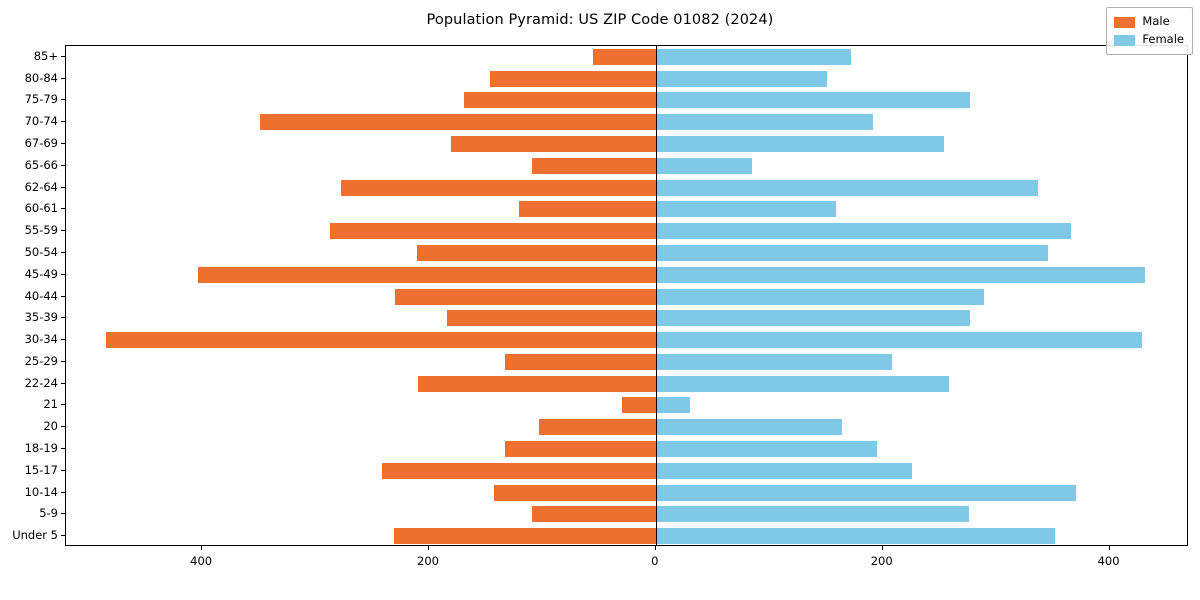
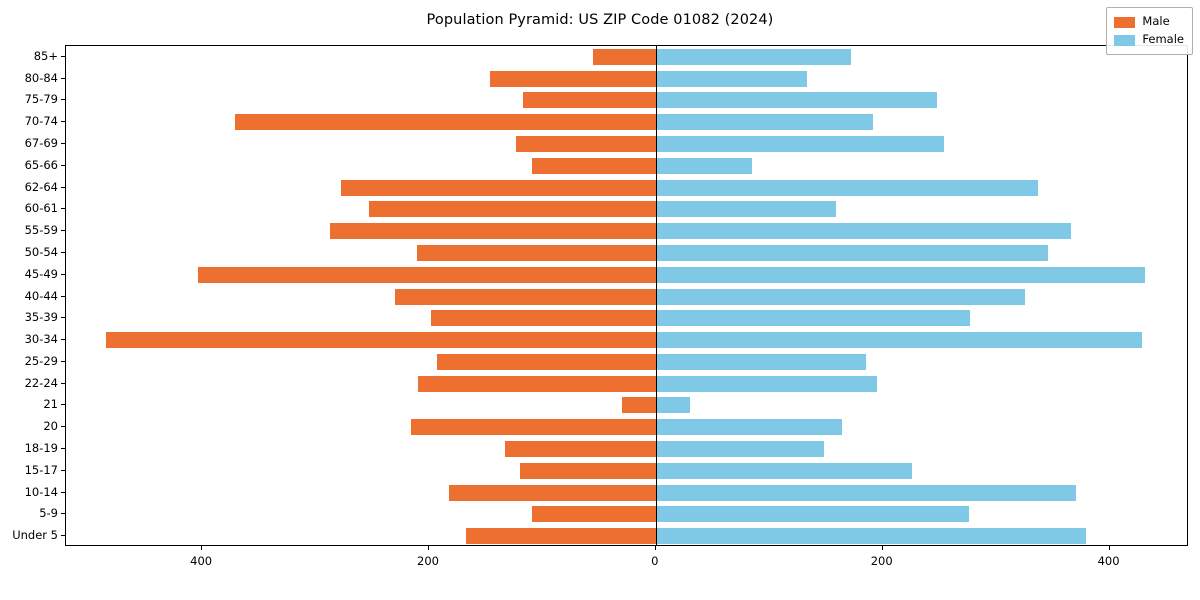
Male/Under 5: 231 -> 167
Female/Under 5: 352 -> 379
Male/10-14: 143 -> 182
Male/15-17: 241 -> 120
Female/18-19: 195 -> 148
Male/20: 103 -> 216
Female/22-24: 258 -> 195
Male/25-29: 133 -> 193
Female/25-29: 208 -> 185
Male/35-39: 184 -> 198
Female/40-44: 289 -> 325
Male/60-61: 121 -> 253
Male/67-69: 181 -> 123
Male/70-74: 349 -> 371
Male/75-79: 169 -> 117
Female/75-79: 277 -> 248
Female/80-84: 151 -> 133
